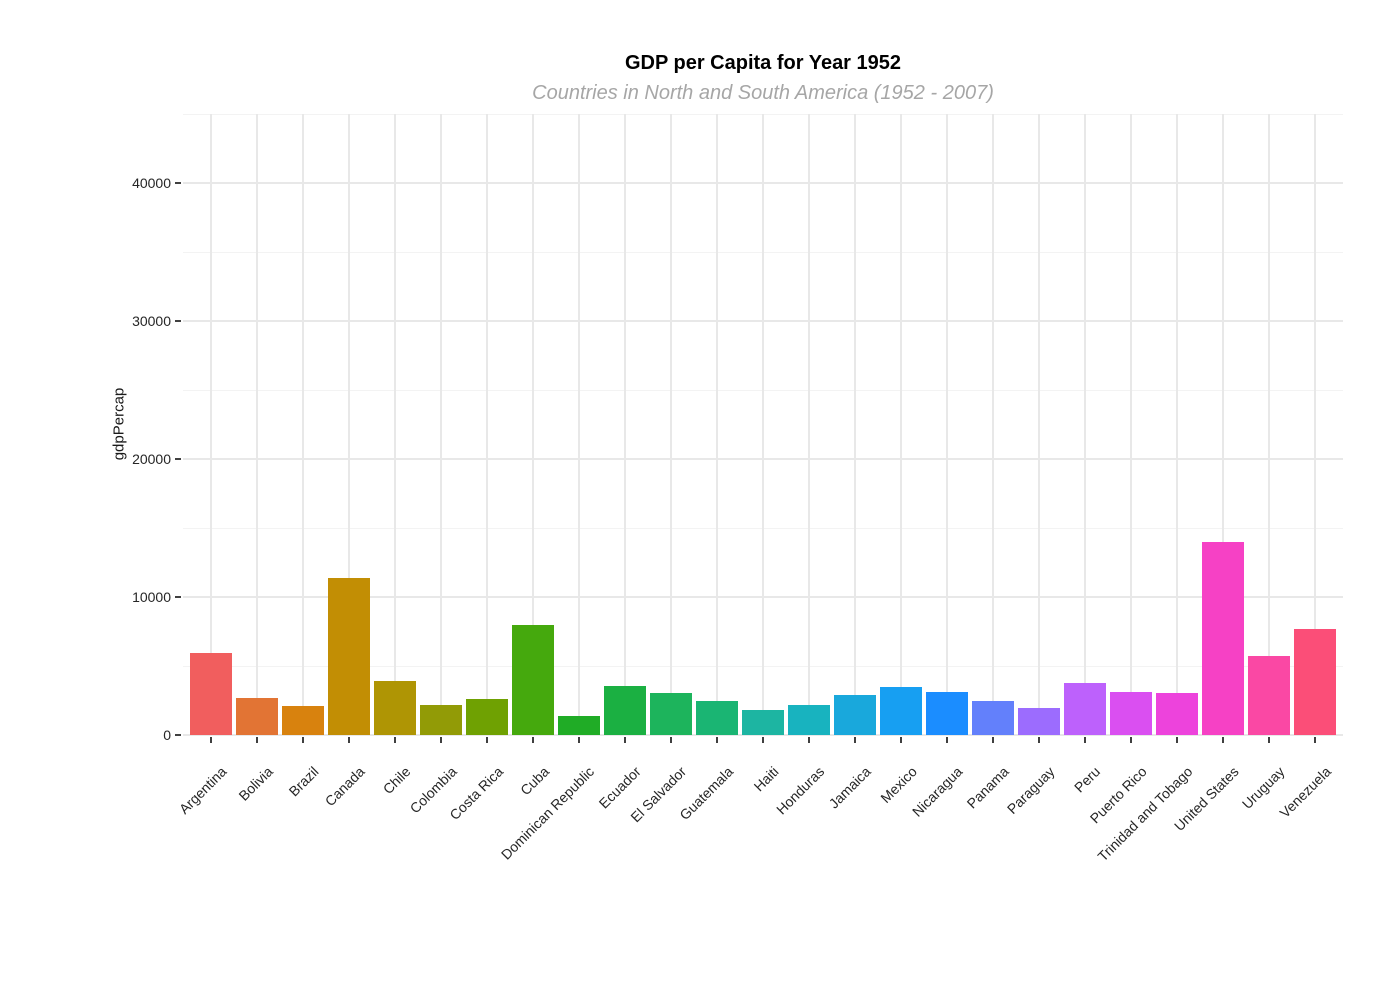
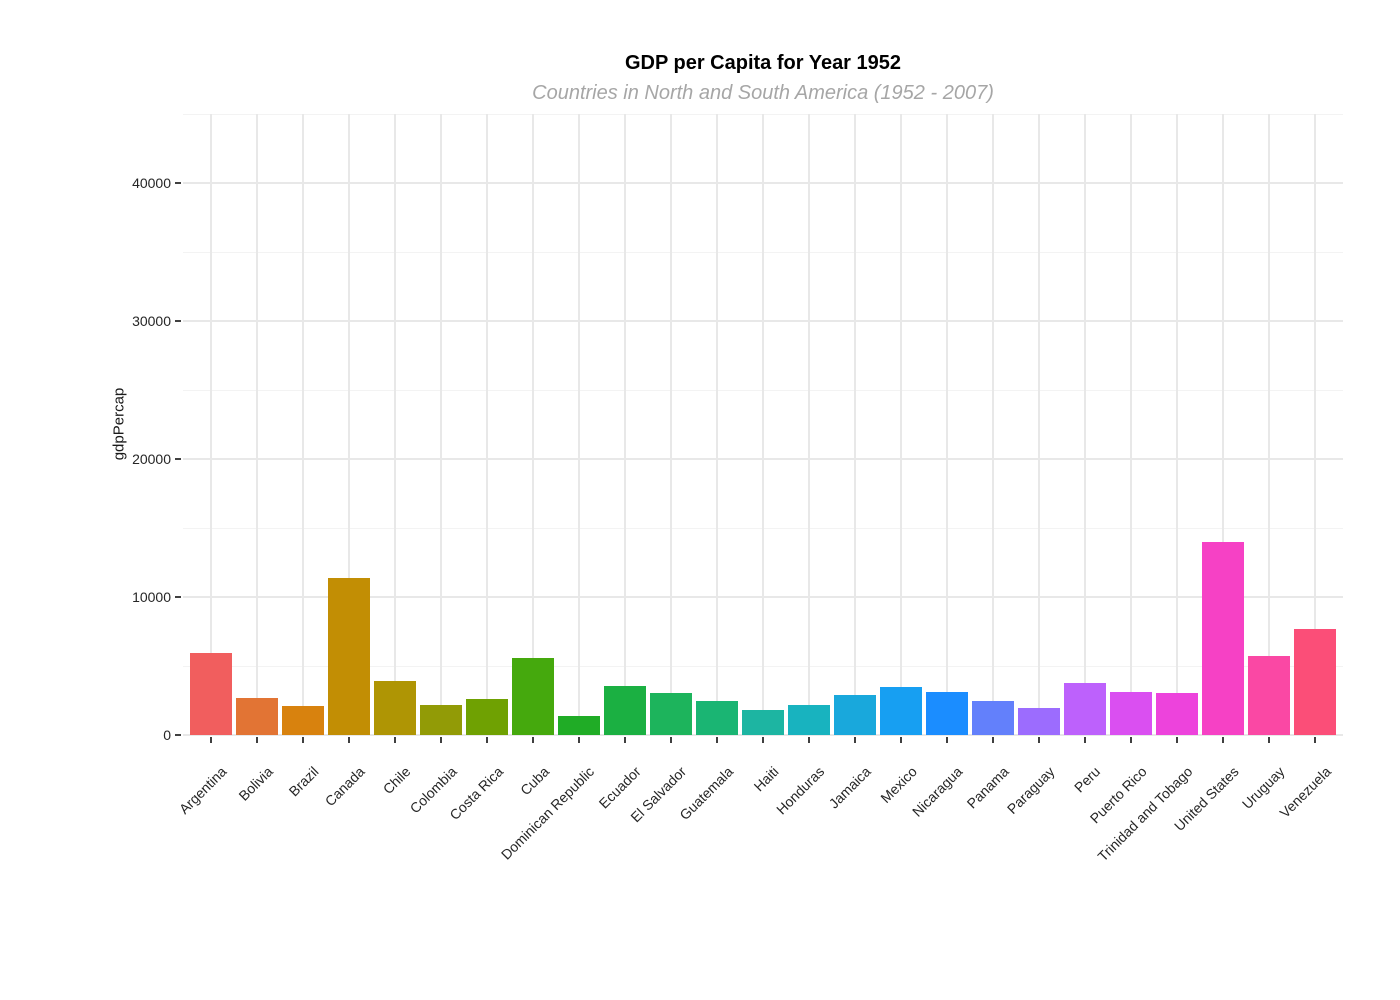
Cuba: 8000 -> 5600
